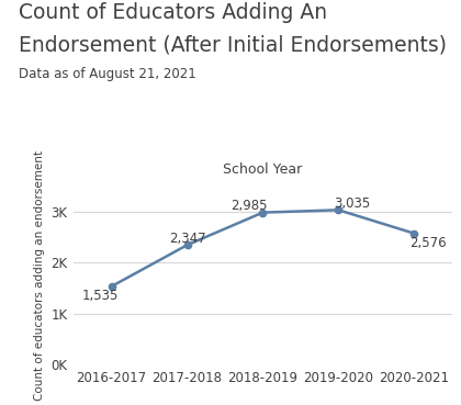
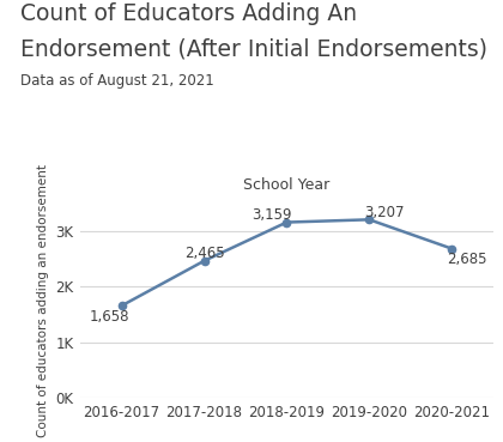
2016-2017: 1,535 -> 1,658
2017-2018: 2,347 -> 2,465
2018-2019: 2,985 -> 3,159
2019-2020: 3,035 -> 3,207
2020-2021: 2,576 -> 2,685
